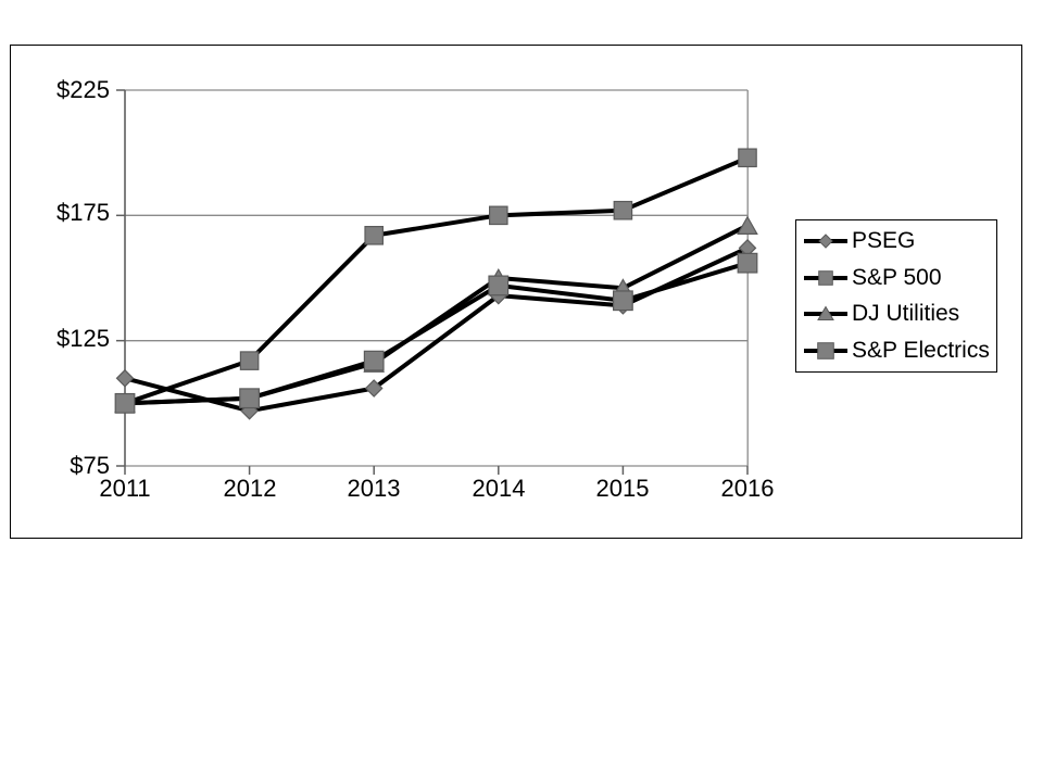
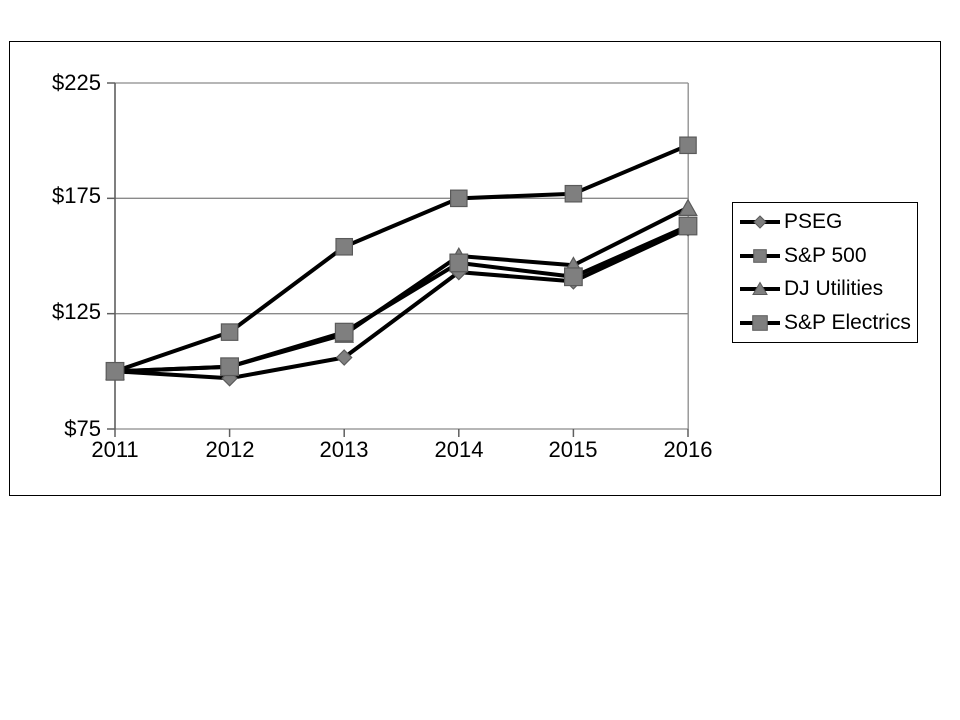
PSEG/2011: $110 -> $100
S&P 500/2013: $167 -> $154
S&P Electrics/2016: $156 -> $163
